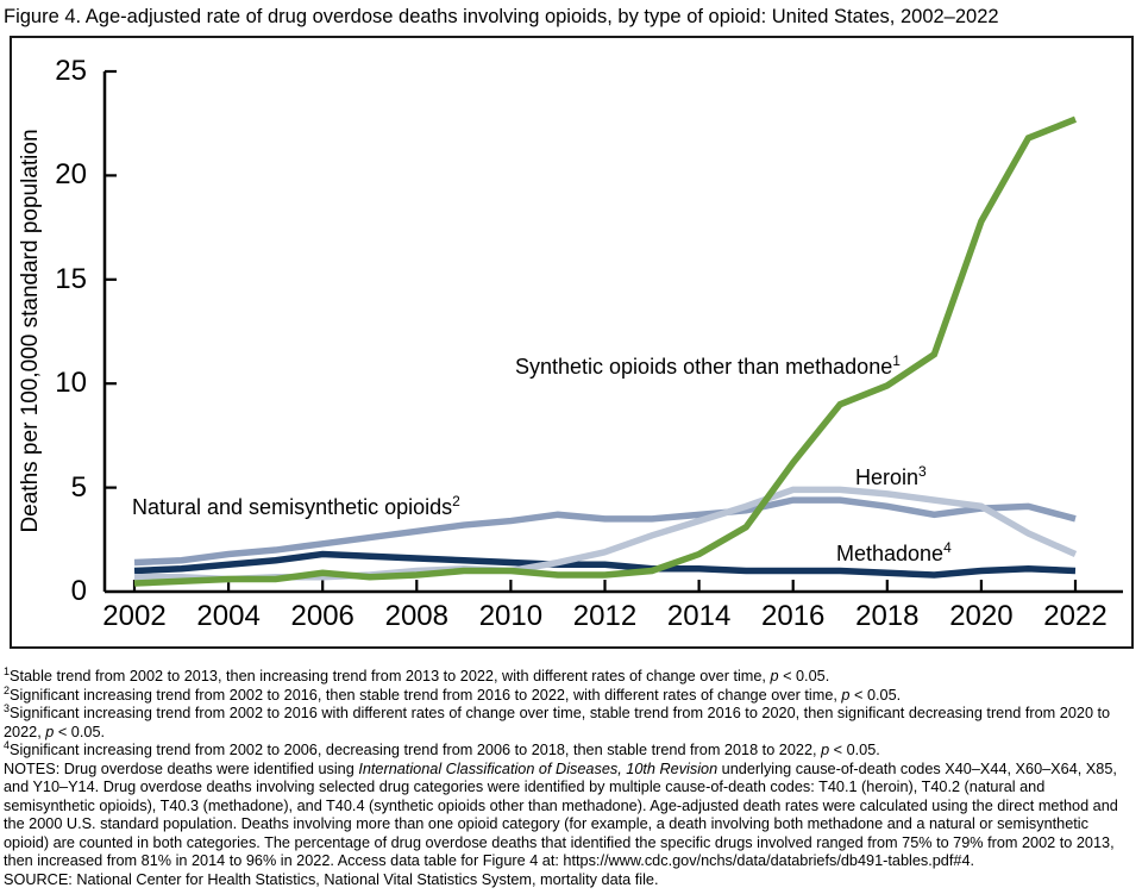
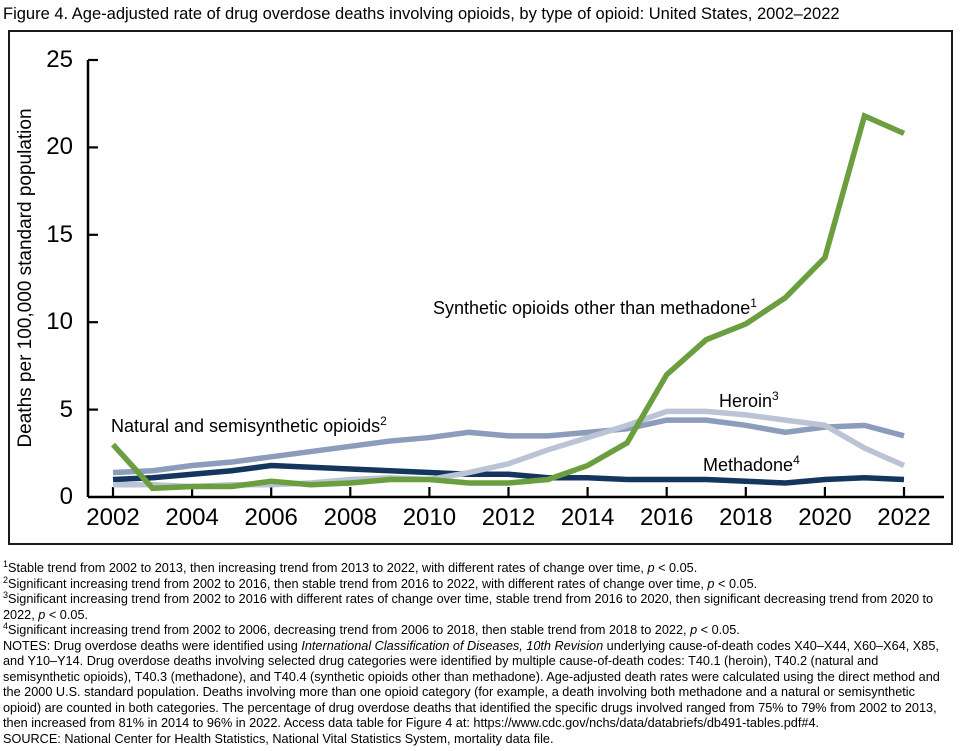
Synthetic opioids other than methadone/2002: 0.4 -> 3.0
Synthetic opioids other than methadone/2016: 6.2 -> 7.0
Synthetic opioids other than methadone/2020: 17.8 -> 13.7
Synthetic opioids other than methadone/2022: 22.7 -> 20.8
